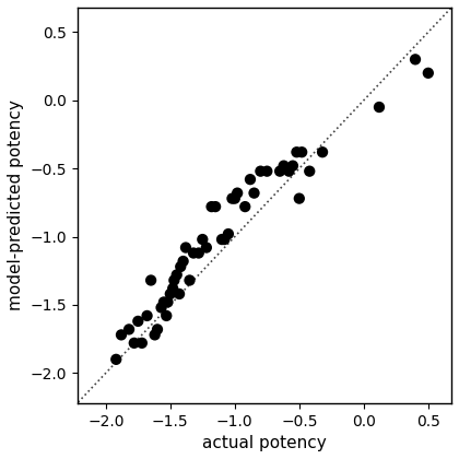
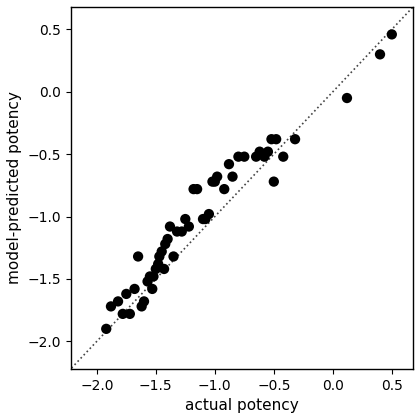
0.5: 0.20 -> 0.46
